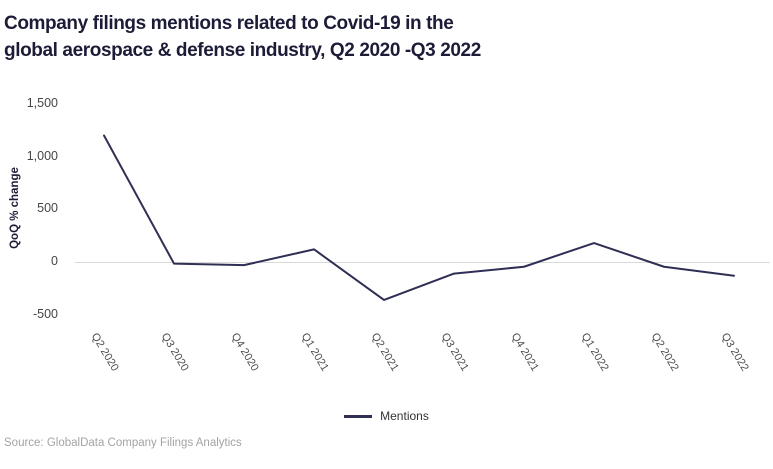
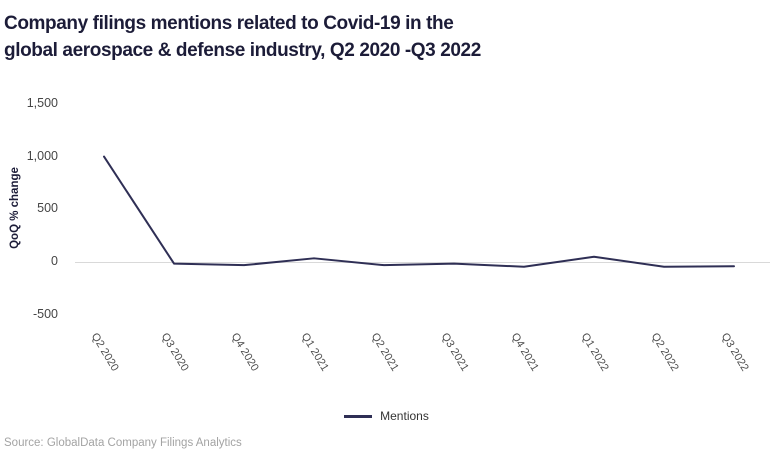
Q2 2020: 1200 -> 1000
Q1 2021: 120 -> 40
Q2 2021: -360 -> -30
Q3 2021: -110 -> -20
Q1 2022: 180 -> 50
Q3 2022: -130 -> -40
